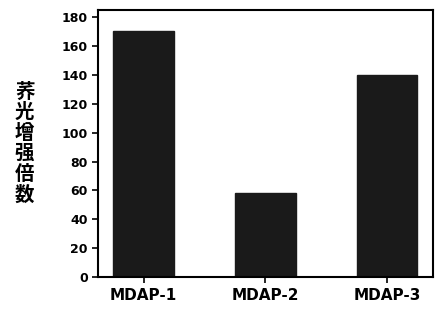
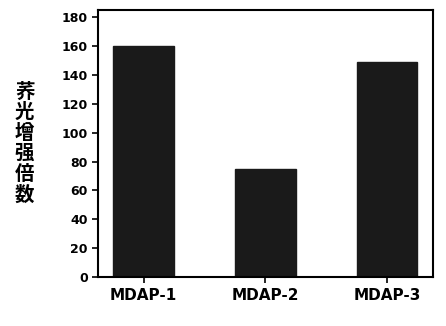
MDAP-1: 170 -> 160
MDAP-2: 58 -> 75
MDAP-3: 140 -> 149
